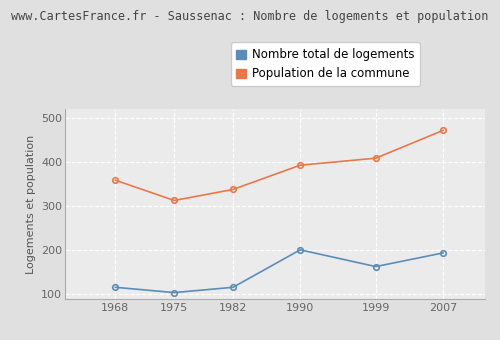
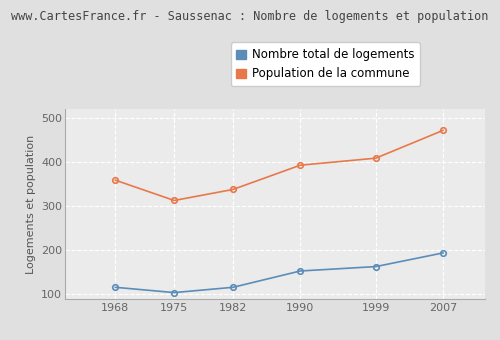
Nombre total de logements/1990: 200 -> 152
